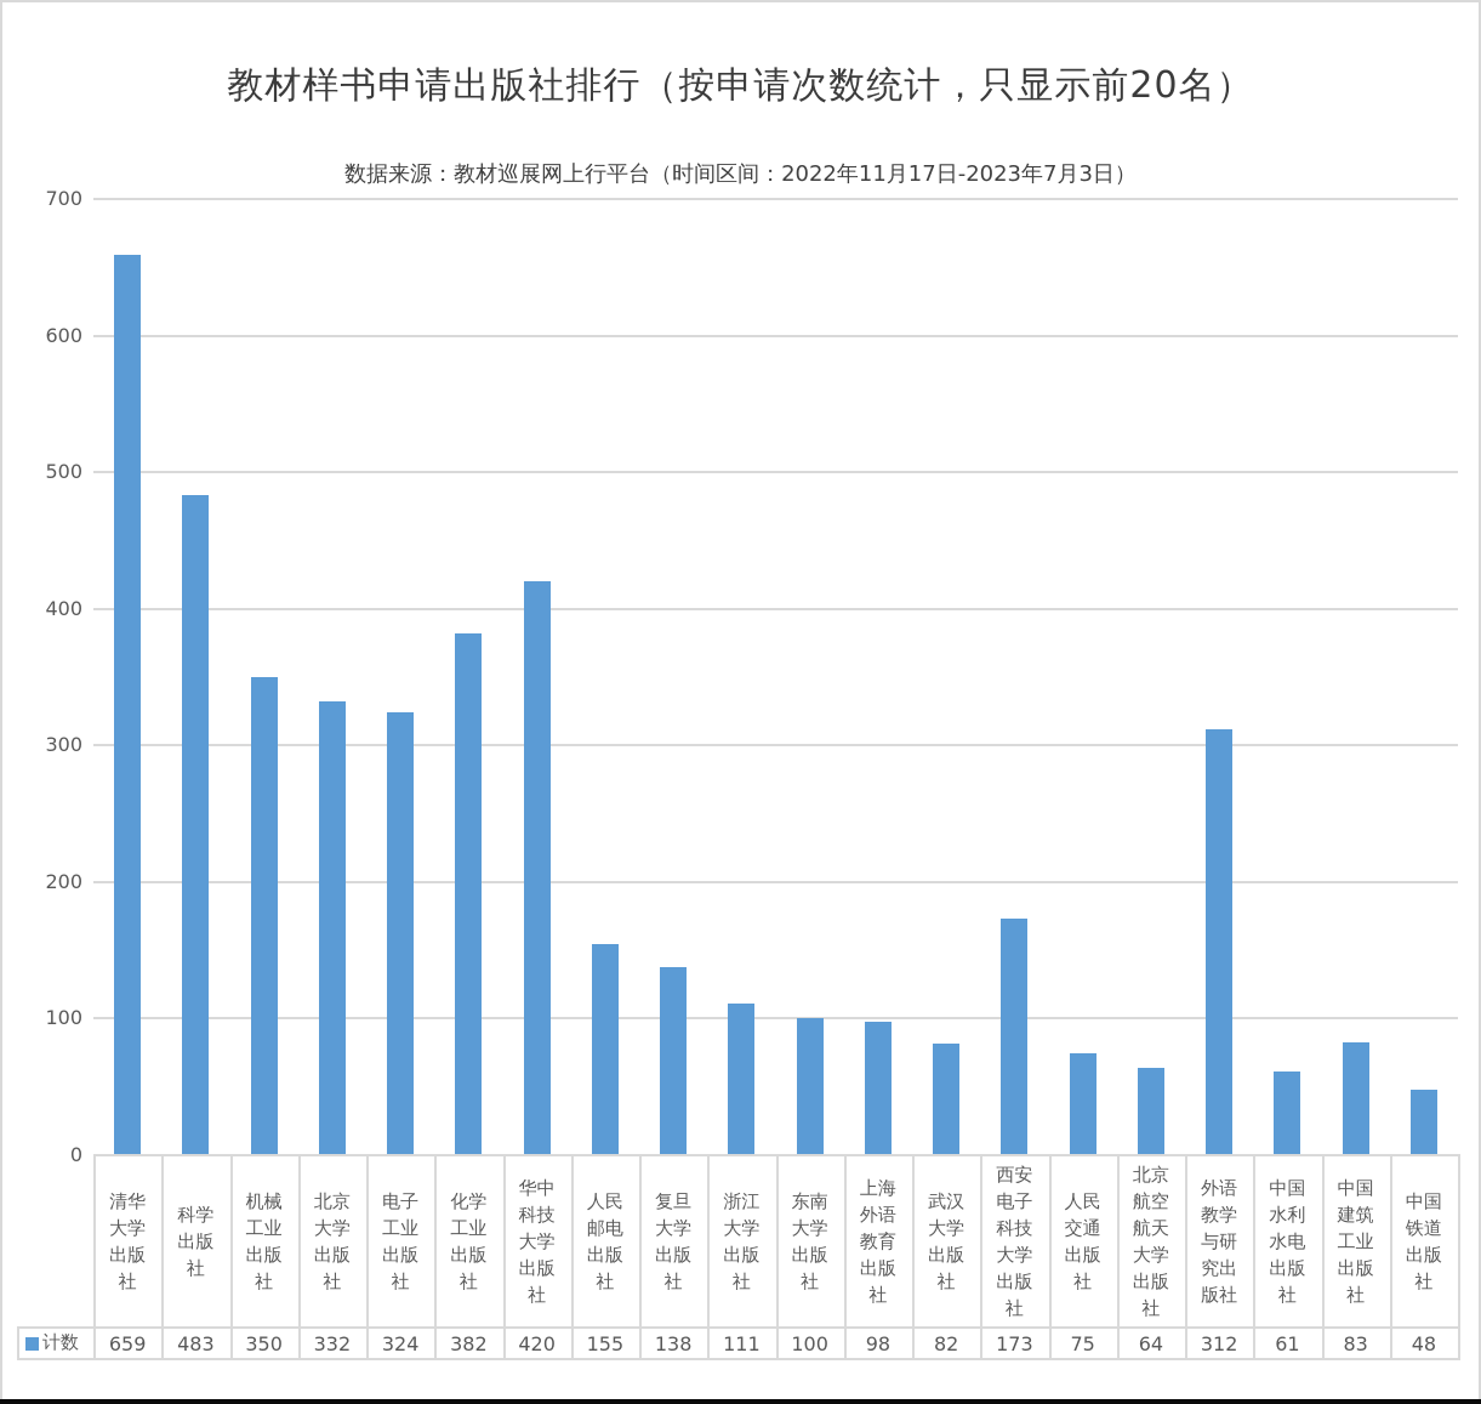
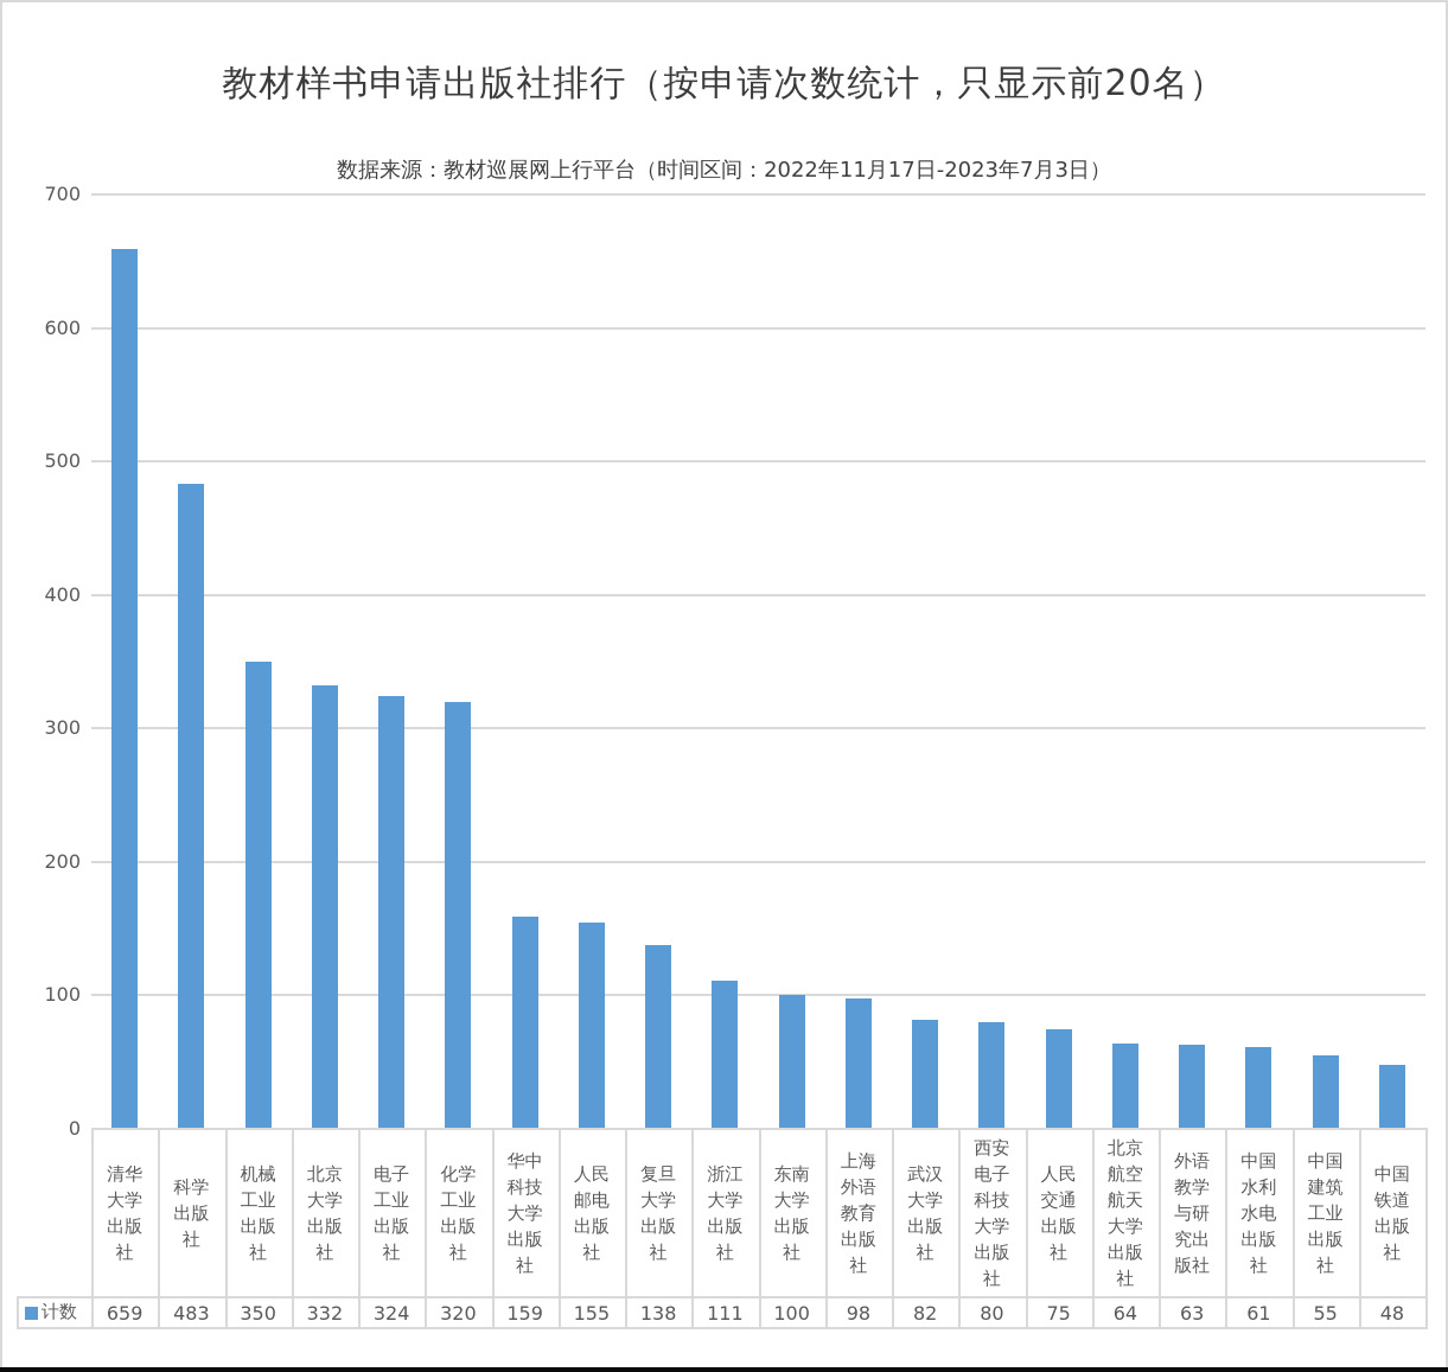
化学工业出版社: 382 -> 320
华中科技大学出版社: 420 -> 159
西安电子科技大学出版社: 173 -> 80
外语教学与研究出版社: 312 -> 63
中国建筑工业出版社: 83 -> 55
